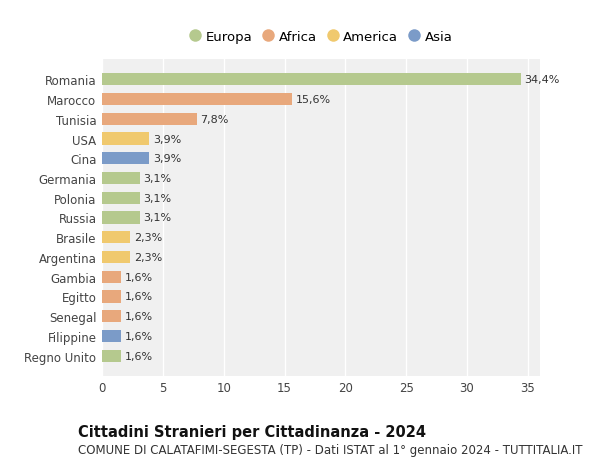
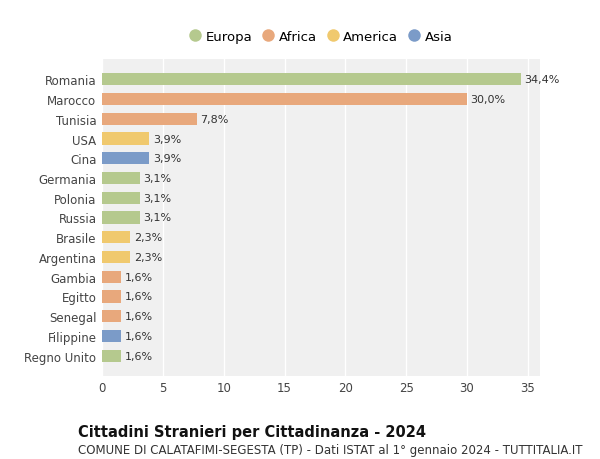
Marocco: 15,6% -> 30,0%
